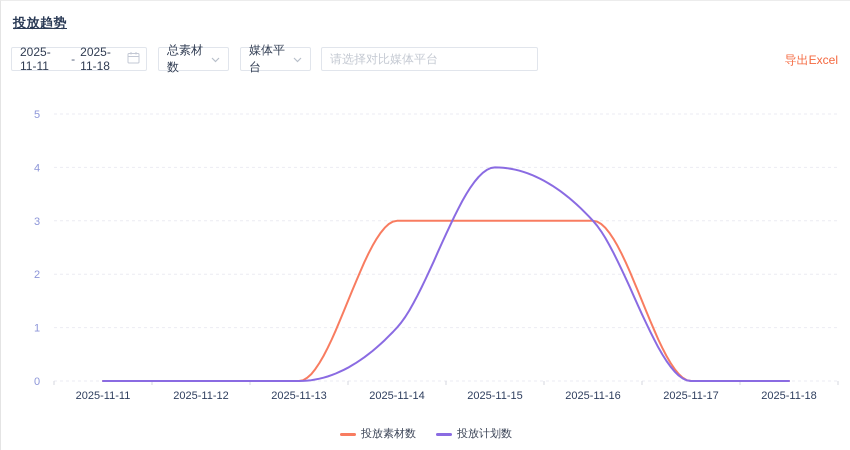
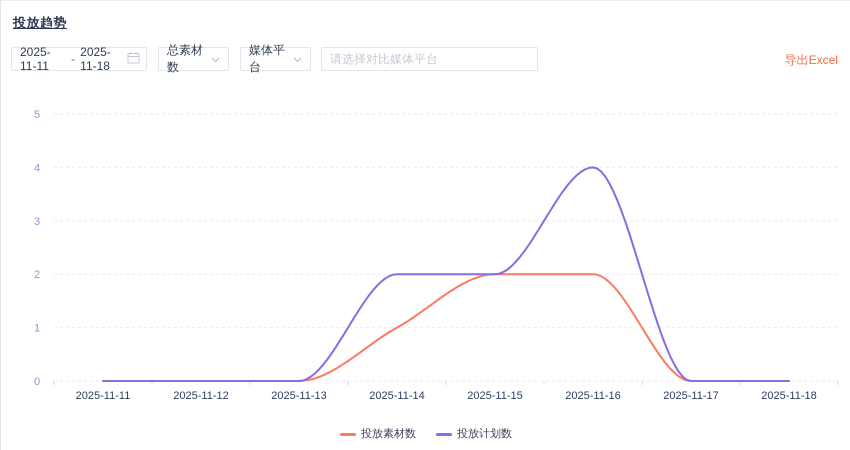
投放素材数/2025-11-14: 3 -> 1
投放计划数/2025-11-14: 1 -> 2
投放素材数/2025-11-15: 3 -> 2
投放计划数/2025-11-15: 4 -> 2
投放素材数/2025-11-16: 3 -> 2
投放计划数/2025-11-16: 3 -> 4
